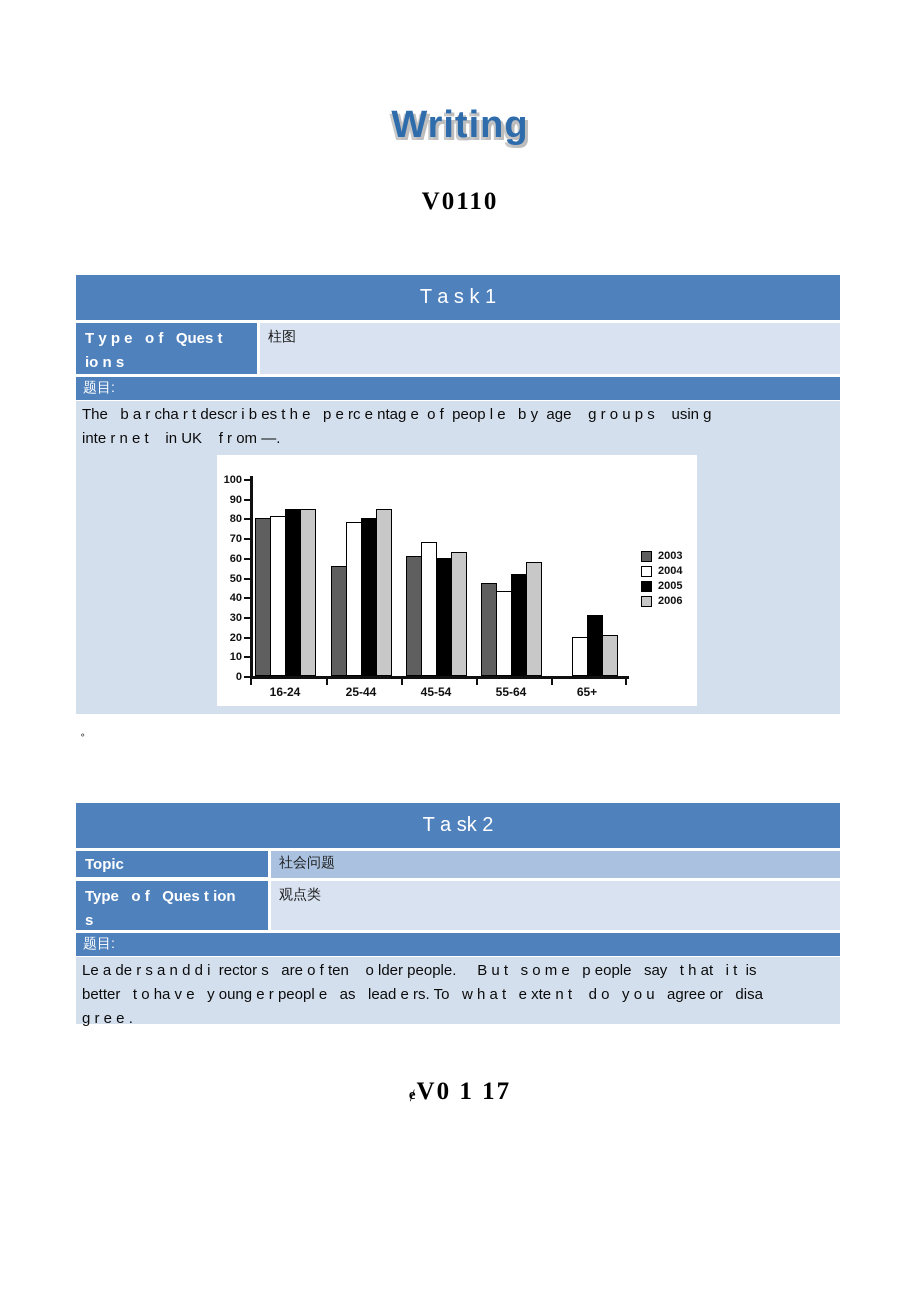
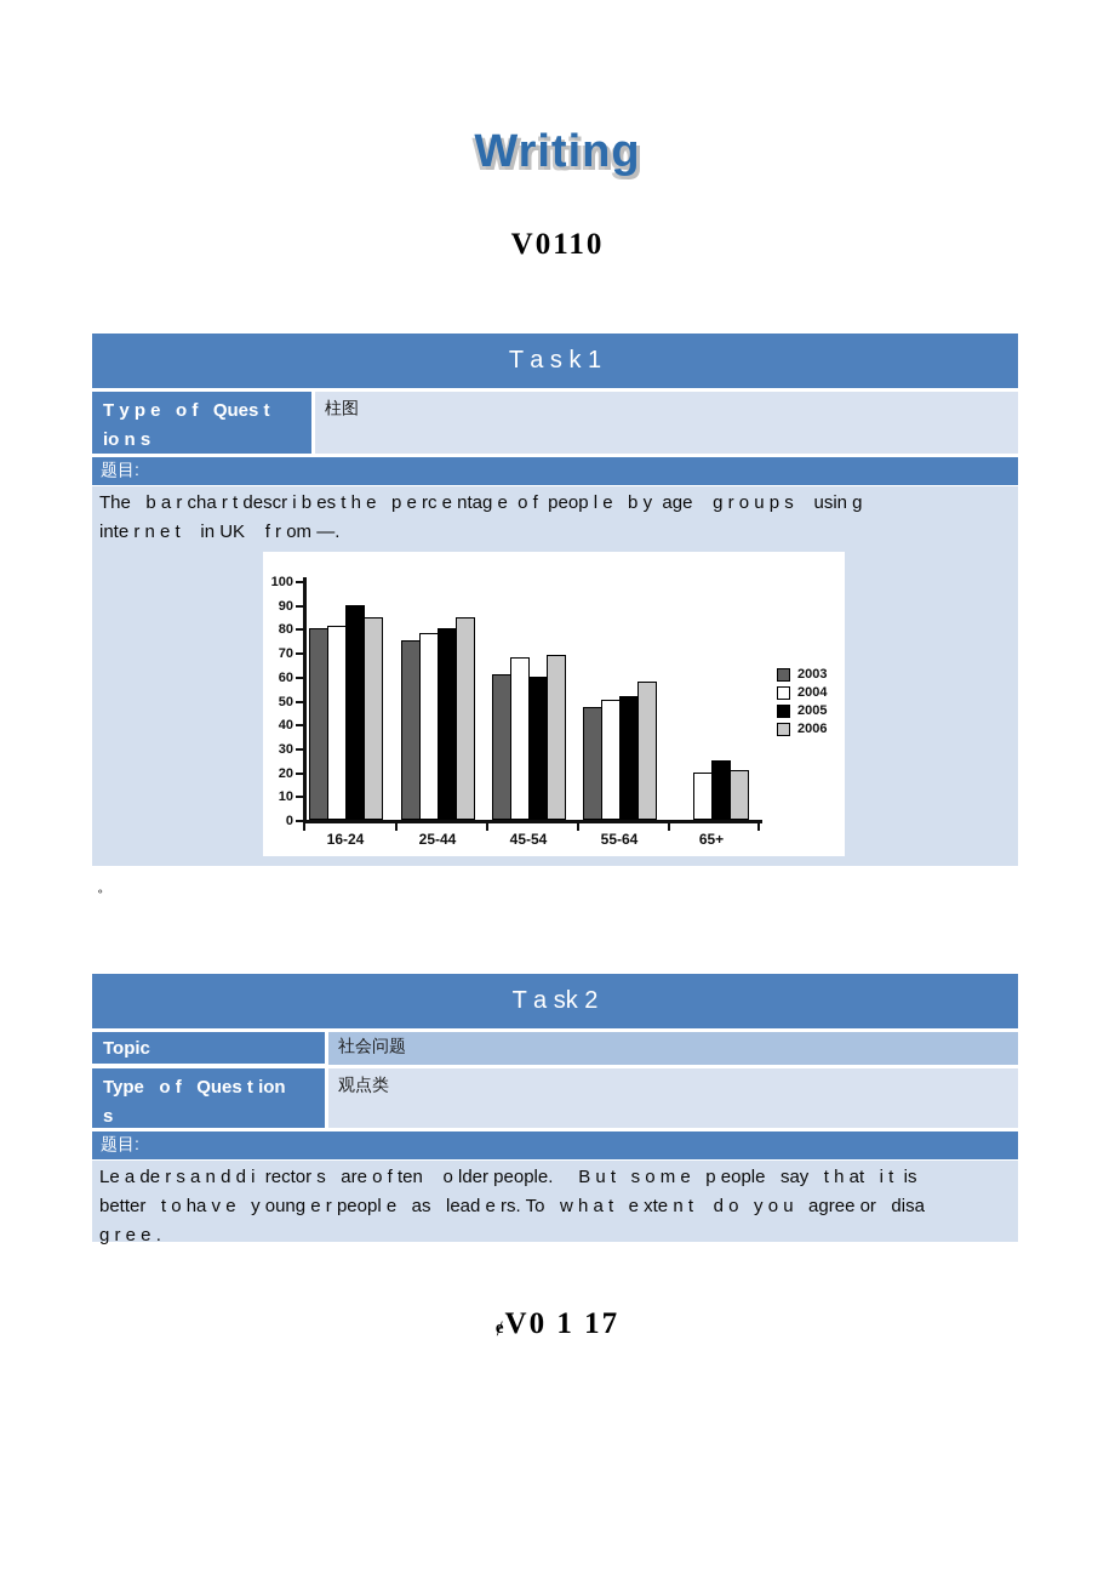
2005/16-24: 85 -> 90
2003/25-44: 56 -> 75
2006/45-54: 63 -> 69
2004/55-64: 43 -> 50
2005/65+: 31 -> 25
